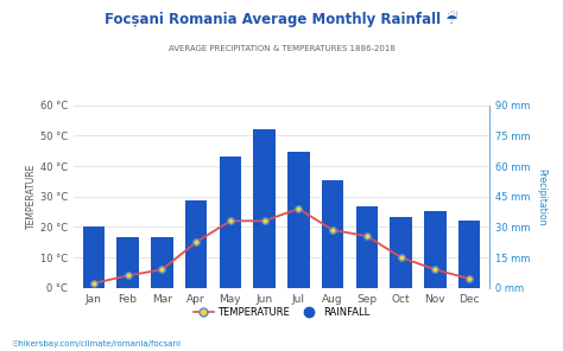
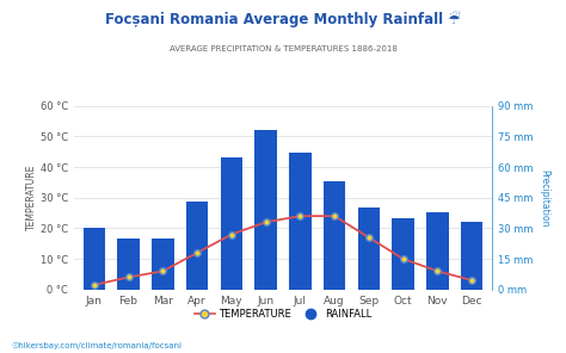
TEMPERATURE/Apr: 15.0 °C -> 12.0 °C
TEMPERATURE/May: 22.0 °C -> 18.0 °C
TEMPERATURE/Jul: 26.0 °C -> 24.0 °C
TEMPERATURE/Aug: 19.0 °C -> 24.0 °C
